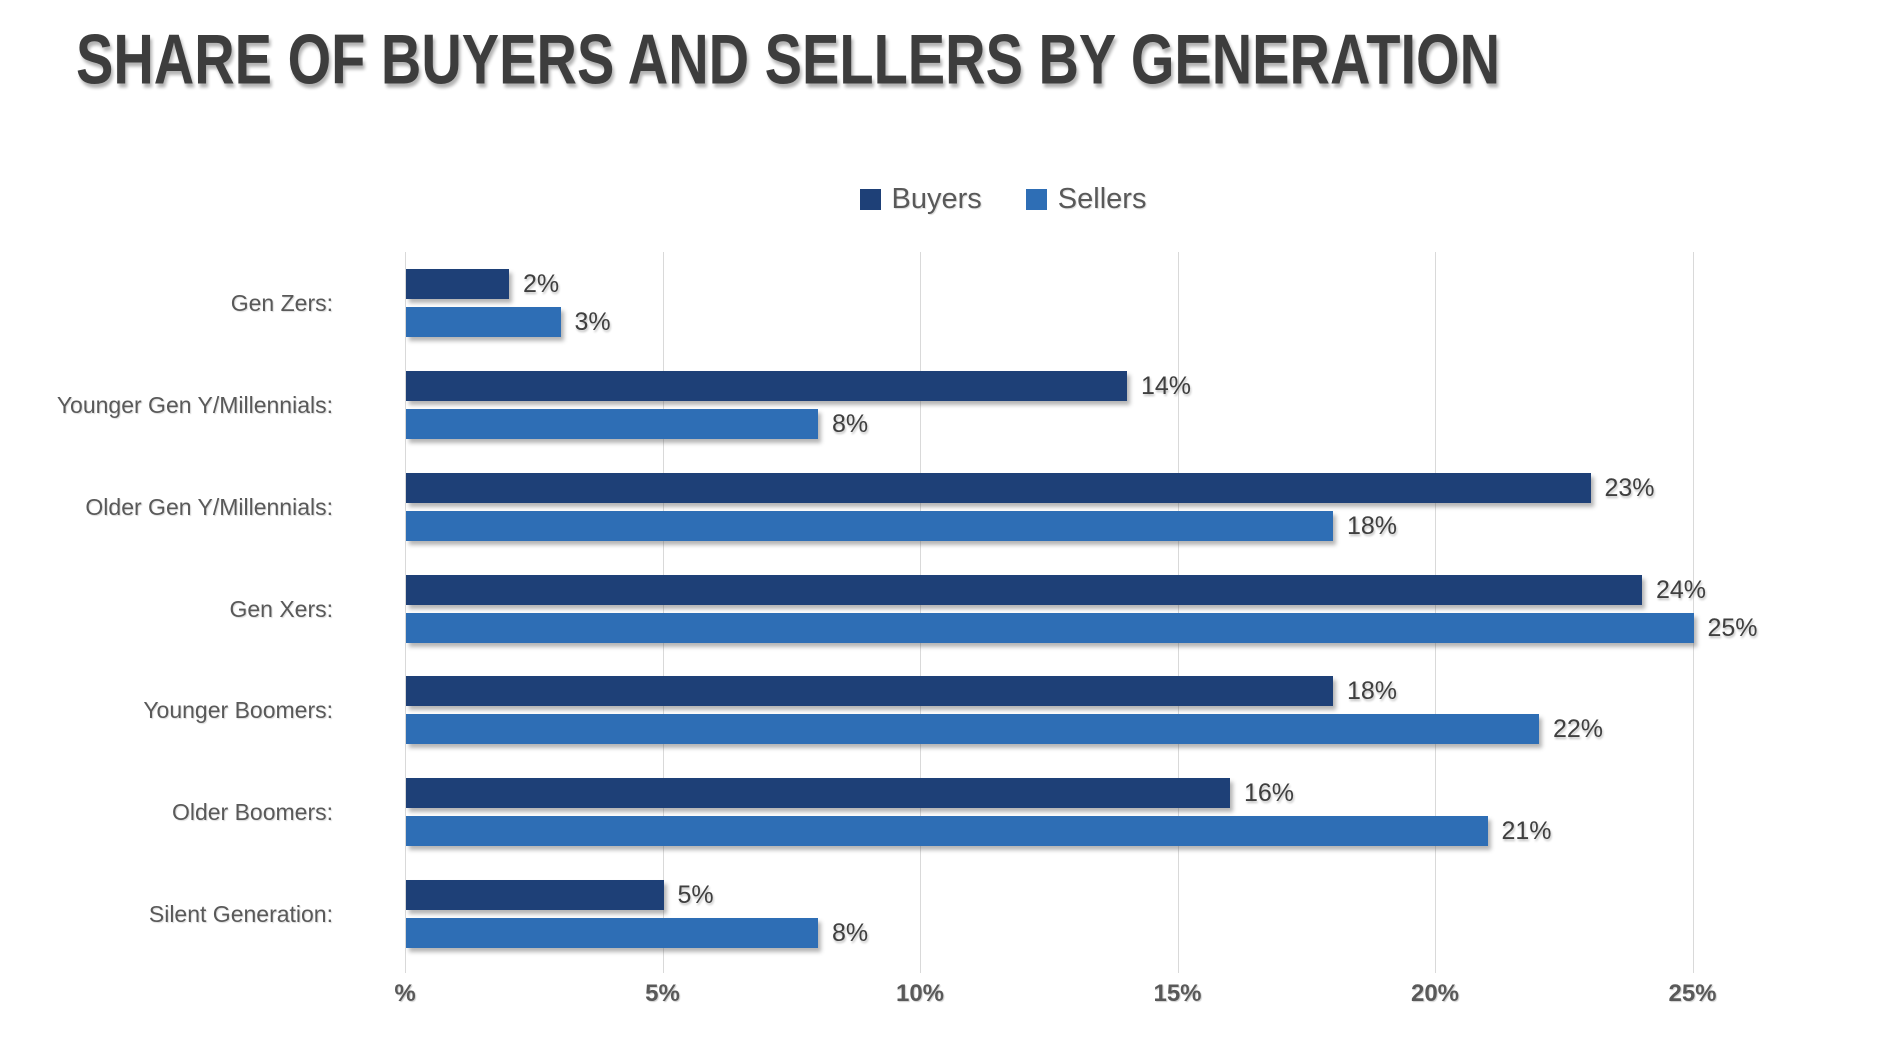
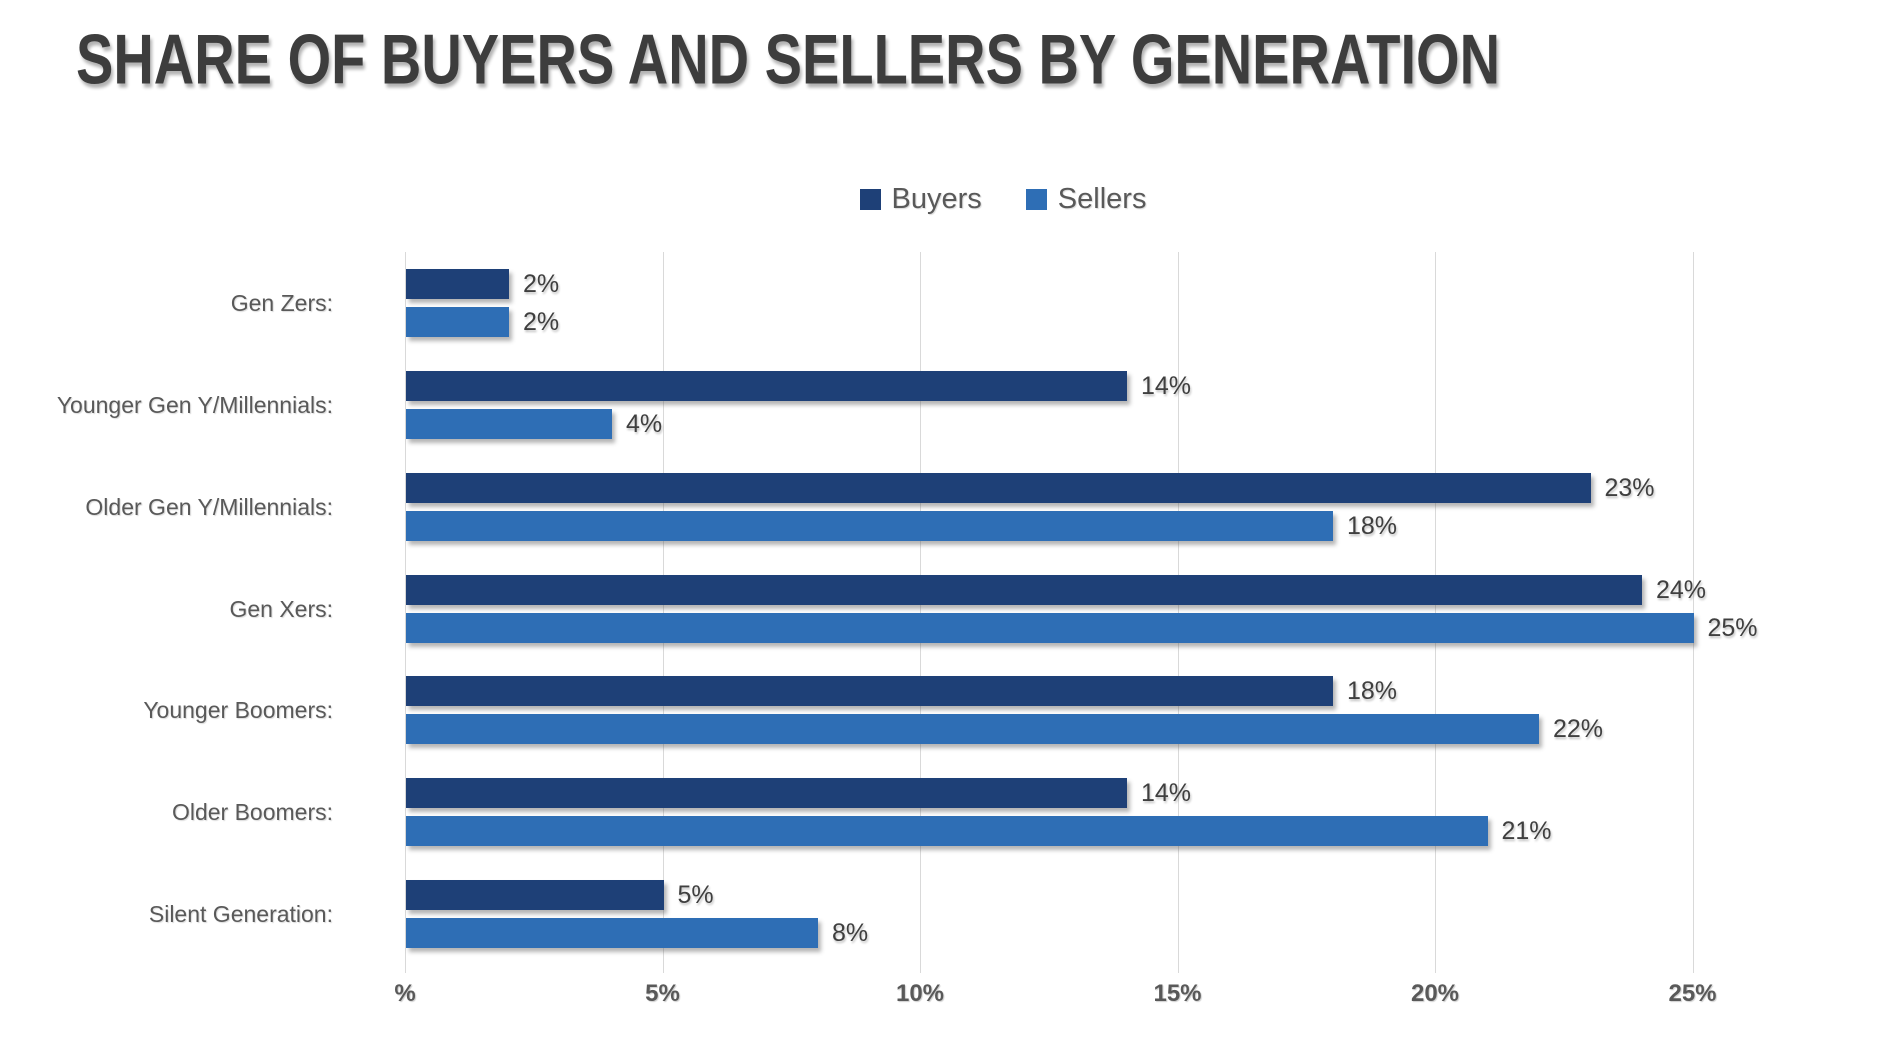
Sellers/Gen Zers:: 3% -> 2%
Sellers/Younger Gen Y/Millennials:: 8% -> 4%
Buyers/Older Boomers:: 16% -> 14%
